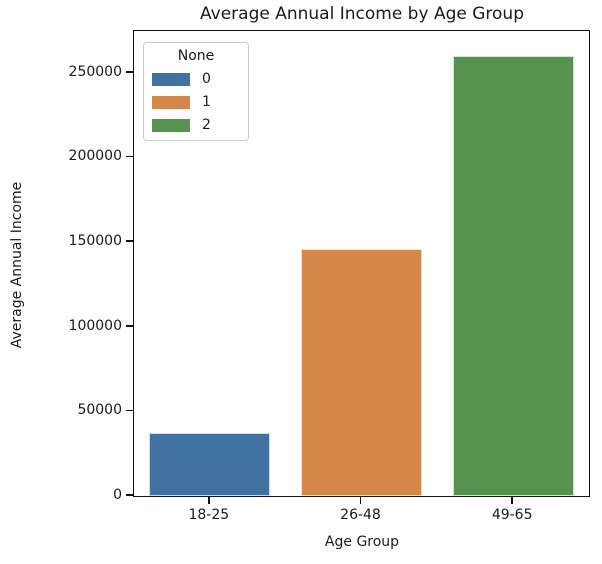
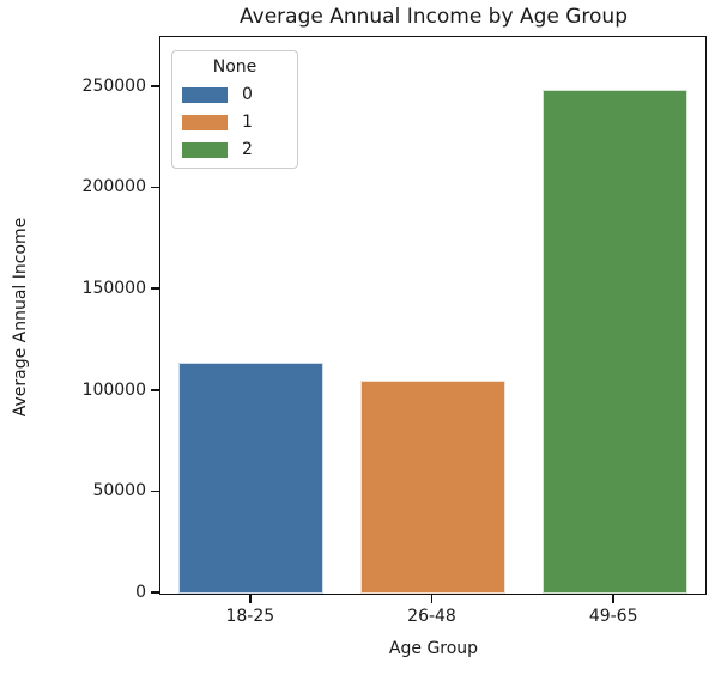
18-25: 37000 -> 114000
26-48: 146000 -> 105000
49-65: 260000 -> 249000
